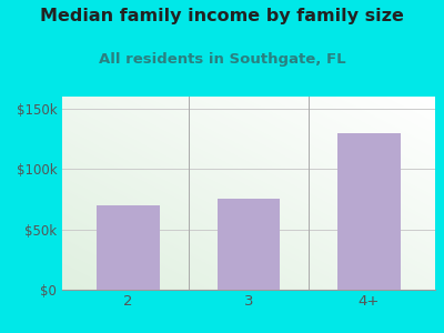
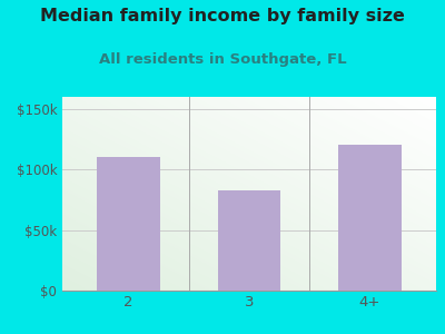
2: $70k -> $110k
3: $75k -> $83k
4+: $130k -> $120k
